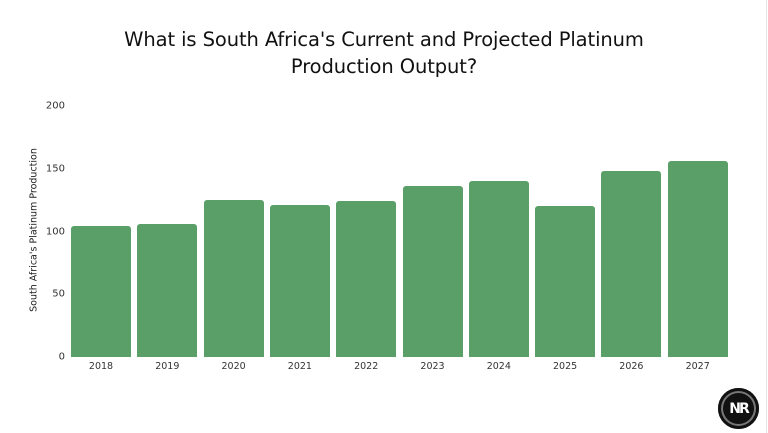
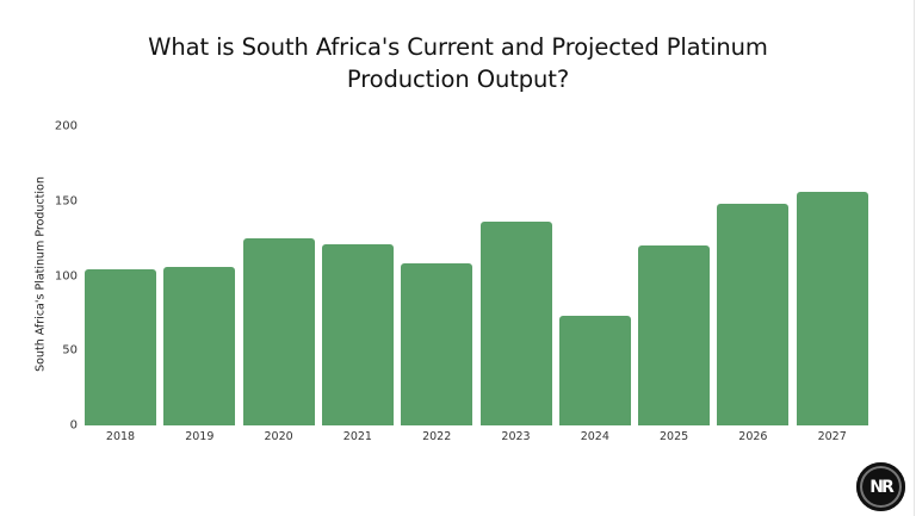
2022: 124 -> 108
2024: 140 -> 73
